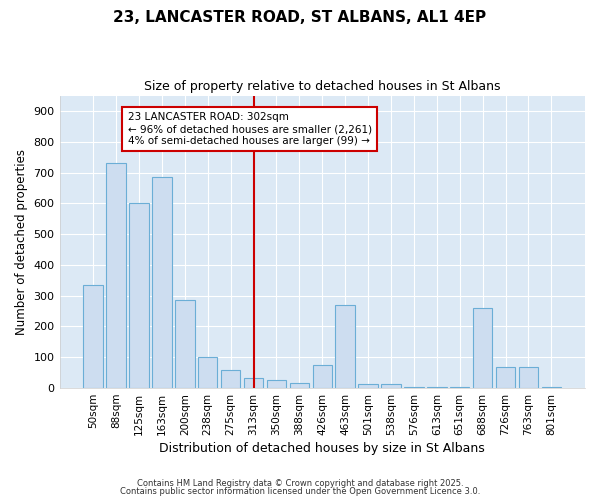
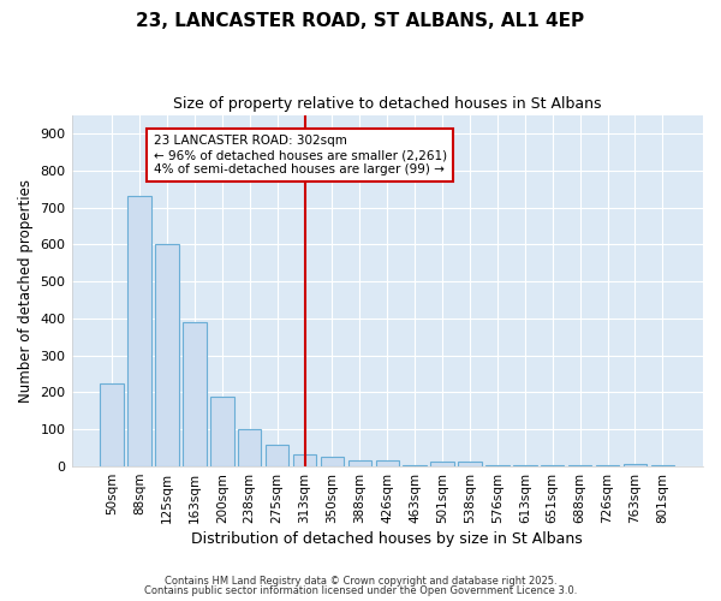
50sqm: 335 -> 225
163sqm: 685 -> 390
200sqm: 285 -> 190
426sqm: 75 -> 18
463sqm: 270 -> 5
688sqm: 260 -> 2
726sqm: 70 -> 2
763sqm: 70 -> 8
